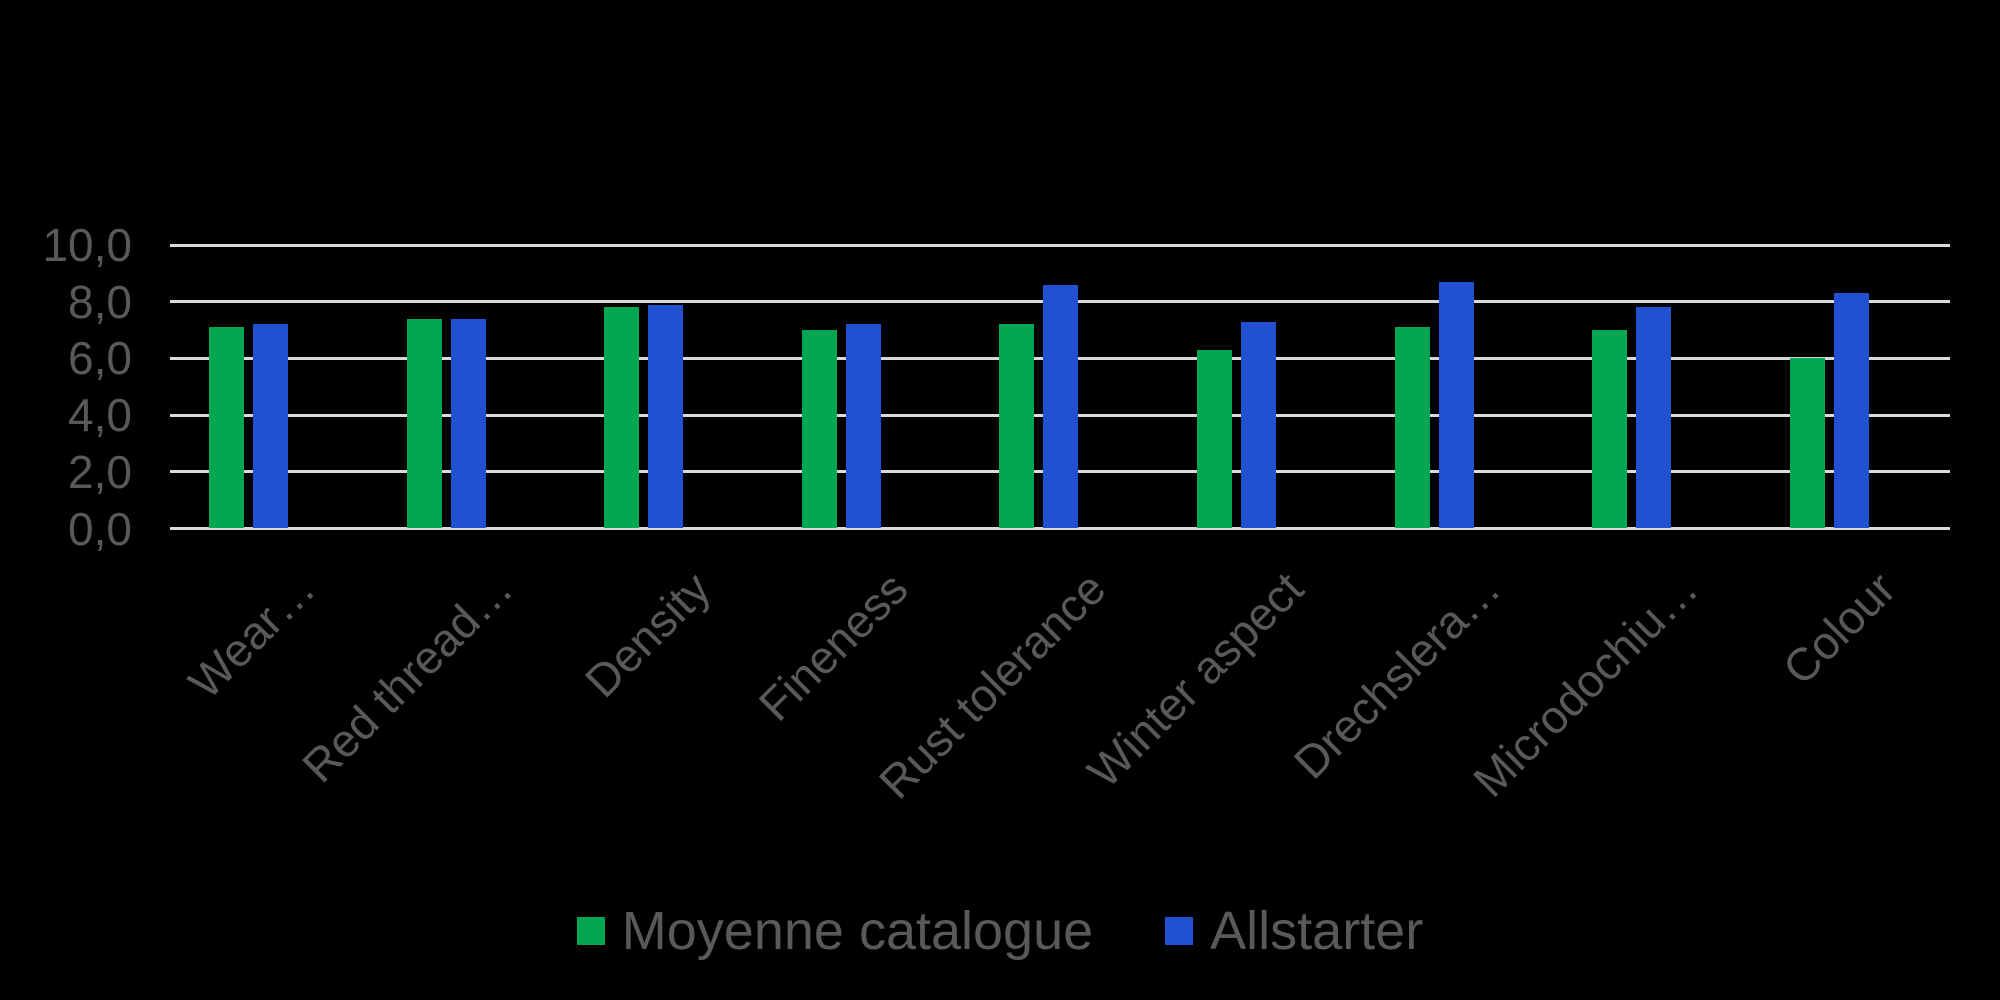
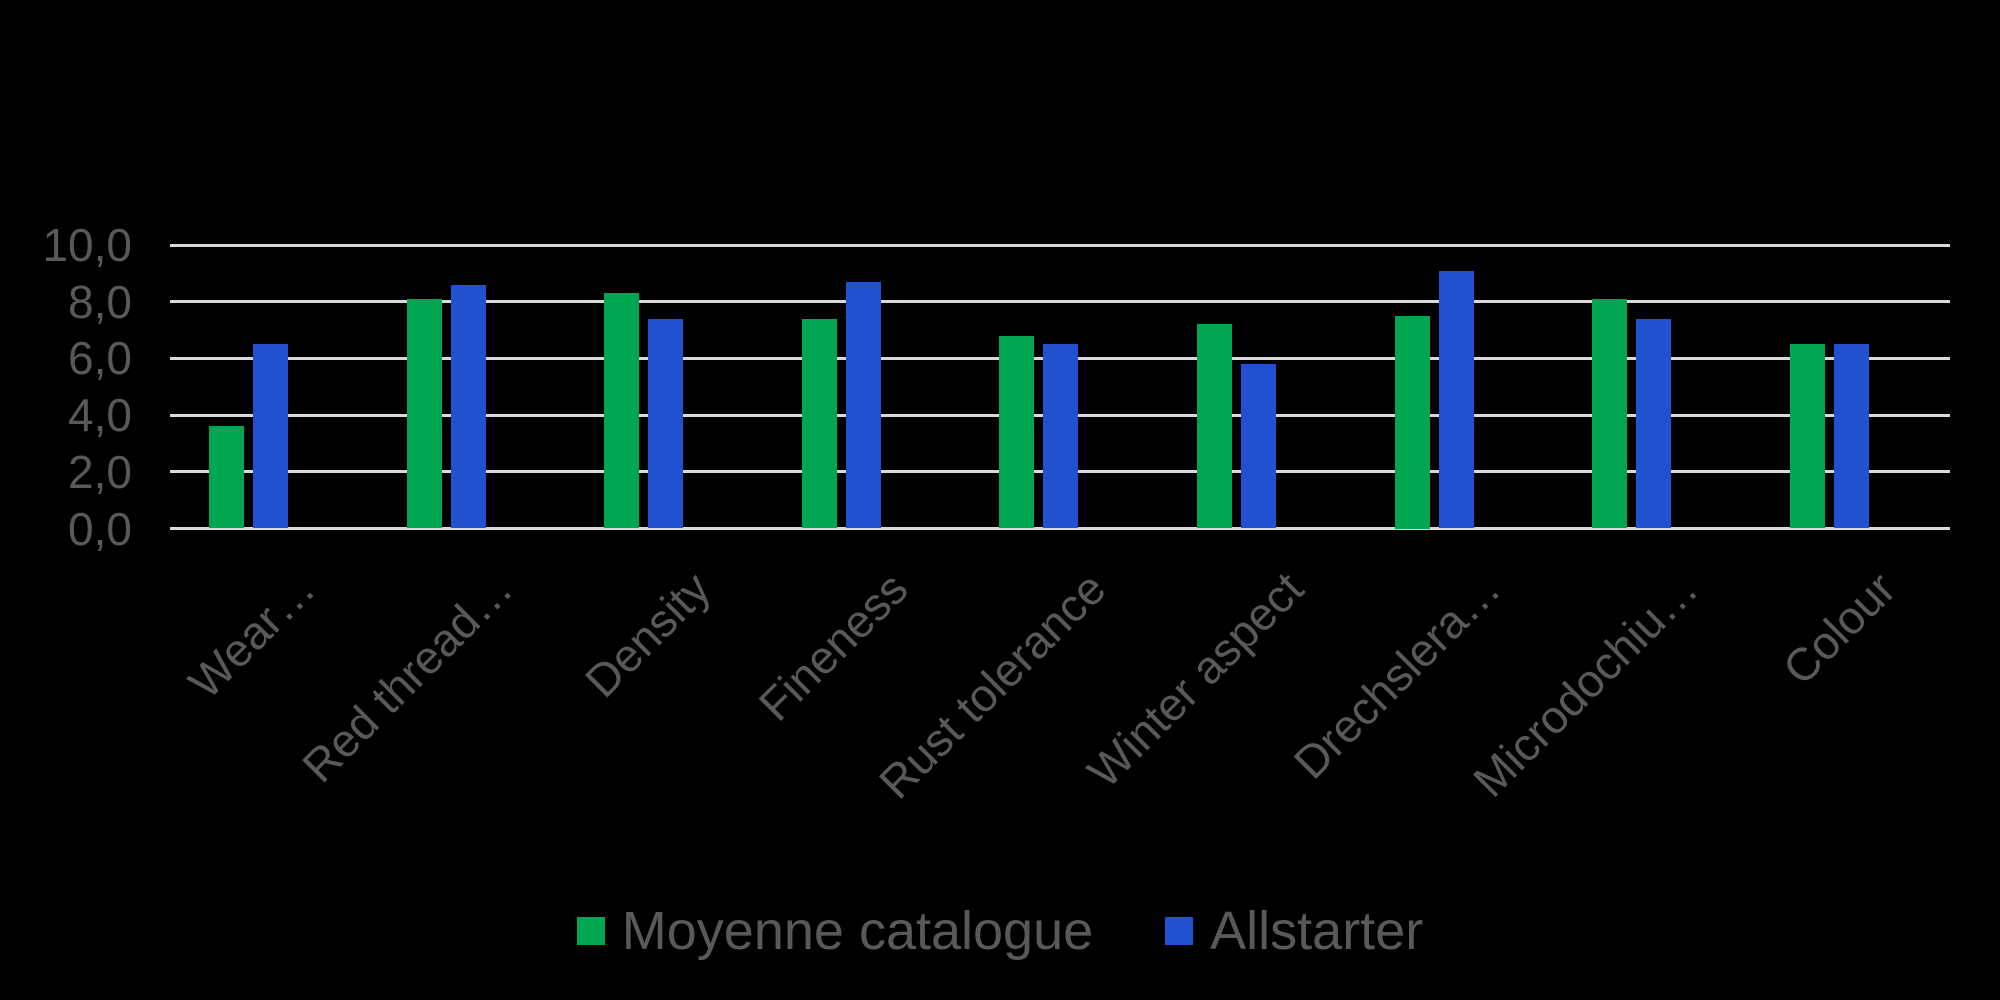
Moyenne catalogue/Wear…: 7,1 -> 3,6
Allstarter/Wear…: 7,2 -> 6,5
Moyenne catalogue/Red thread…: 7,4 -> 8,1
Allstarter/Red thread…: 7,4 -> 8,6
Moyenne catalogue/Density: 7,8 -> 8,3
Allstarter/Density: 7,9 -> 7,4
Moyenne catalogue/Fineness: 7,0 -> 7,4
Allstarter/Fineness: 7,2 -> 8,7
Moyenne catalogue/Rust tolerance: 7,2 -> 6,8
Allstarter/Rust tolerance: 8,6 -> 6,5
Moyenne catalogue/Winter aspect: 6,3 -> 7,2
Allstarter/Winter aspect: 7,3 -> 5,8
Moyenne catalogue/Drechslera…: 7,1 -> 7,5
Allstarter/Drechslera…: 8,7 -> 9,1
Moyenne catalogue/Microdochiu…: 7,0 -> 8,1
Allstarter/Microdochiu…: 7,8 -> 7,4
Moyenne catalogue/Colour: 6,0 -> 6,5
Allstarter/Colour: 8,3 -> 6,5
